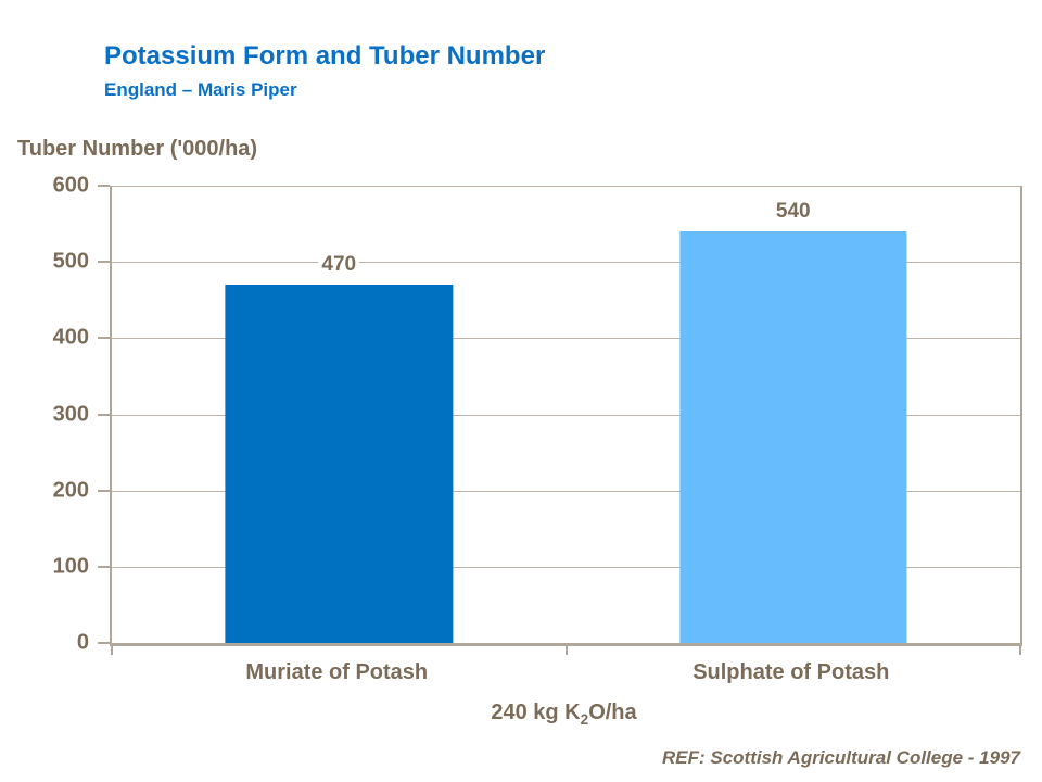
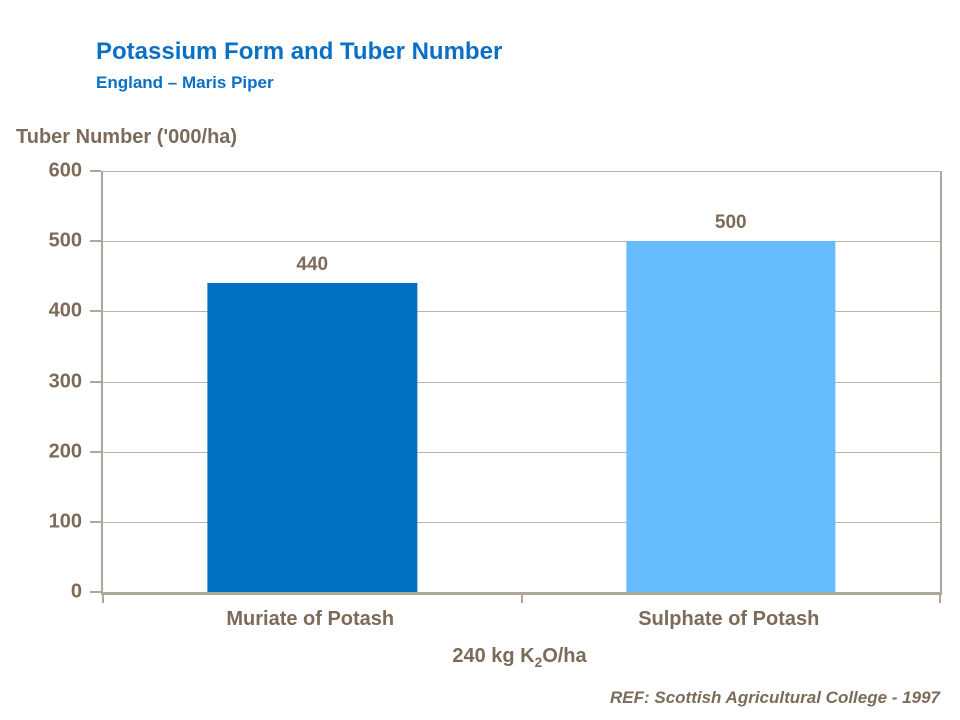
Muriate of Potash: 470 -> 440
Sulphate of Potash: 540 -> 500
